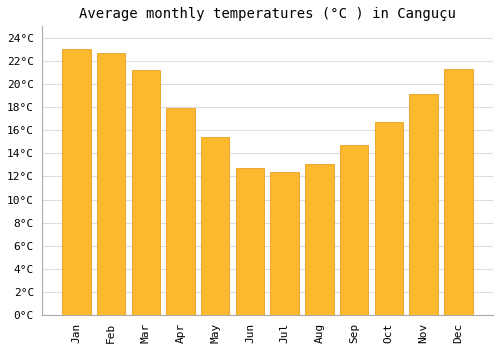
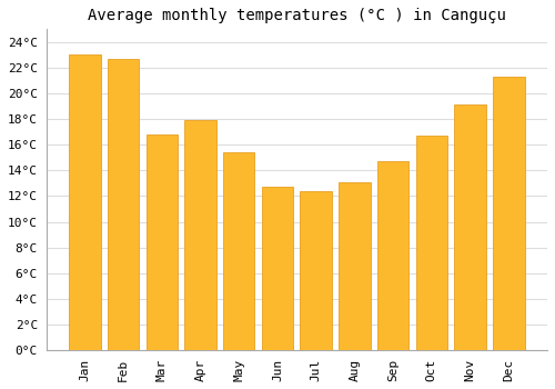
Mar: 21.2°C -> 16.8°C
